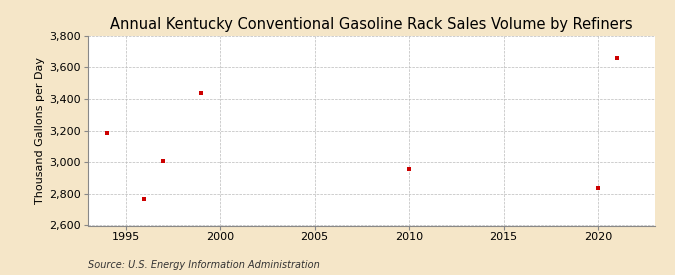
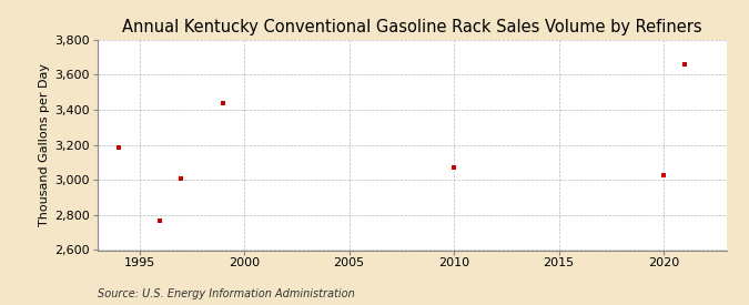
2010: 2,960 -> 3,070
2020: 2,840 -> 3,030
